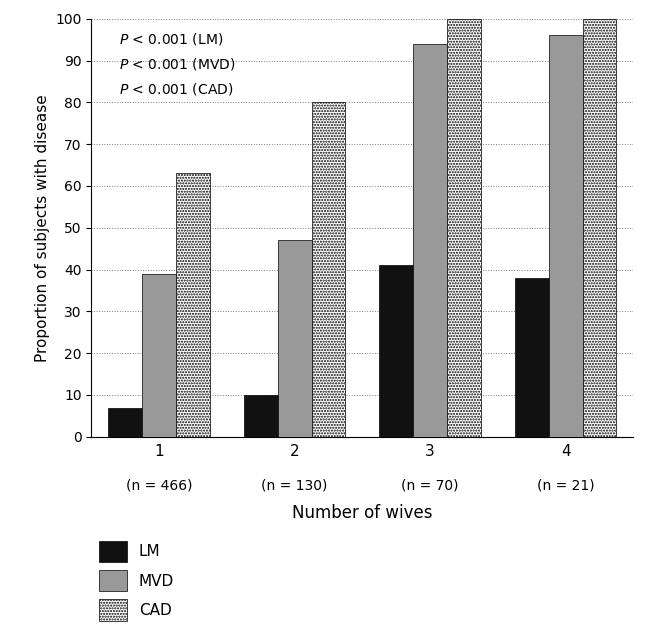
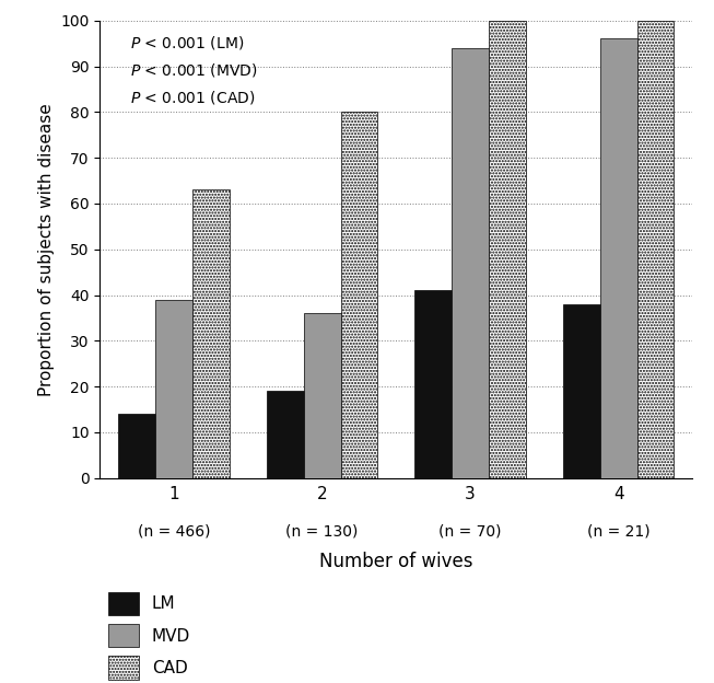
LM/1: 7 -> 14
LM/2: 10 -> 19
MVD/2: 47 -> 36
